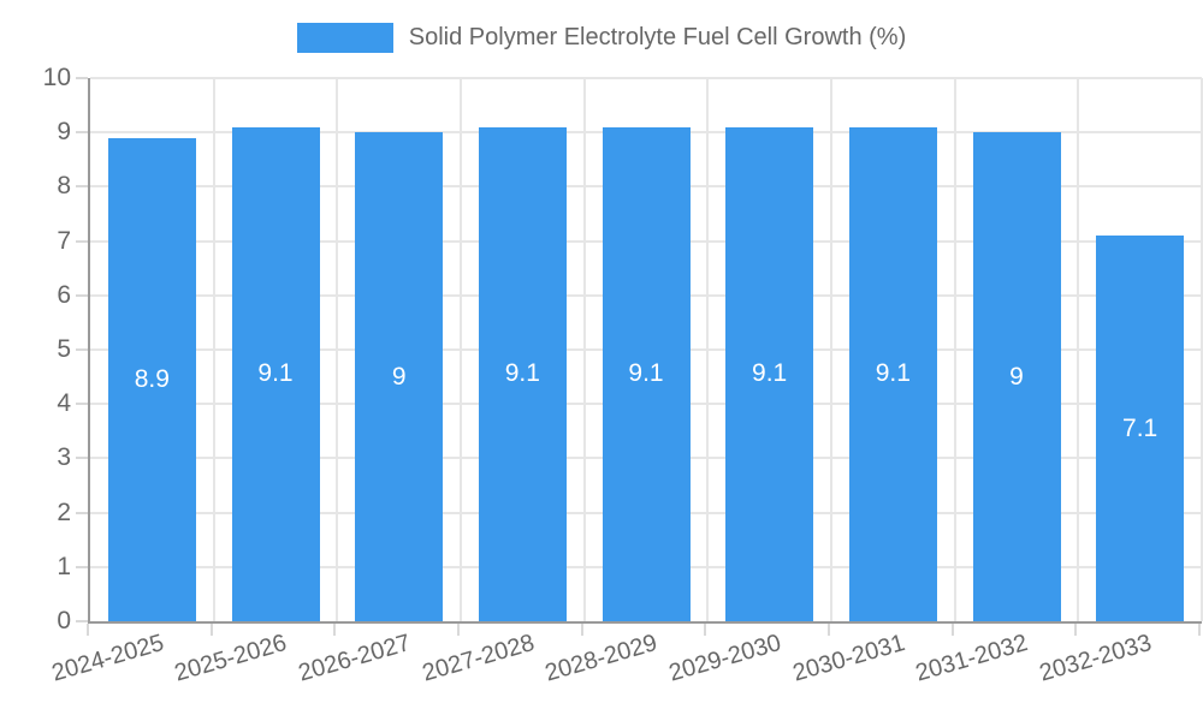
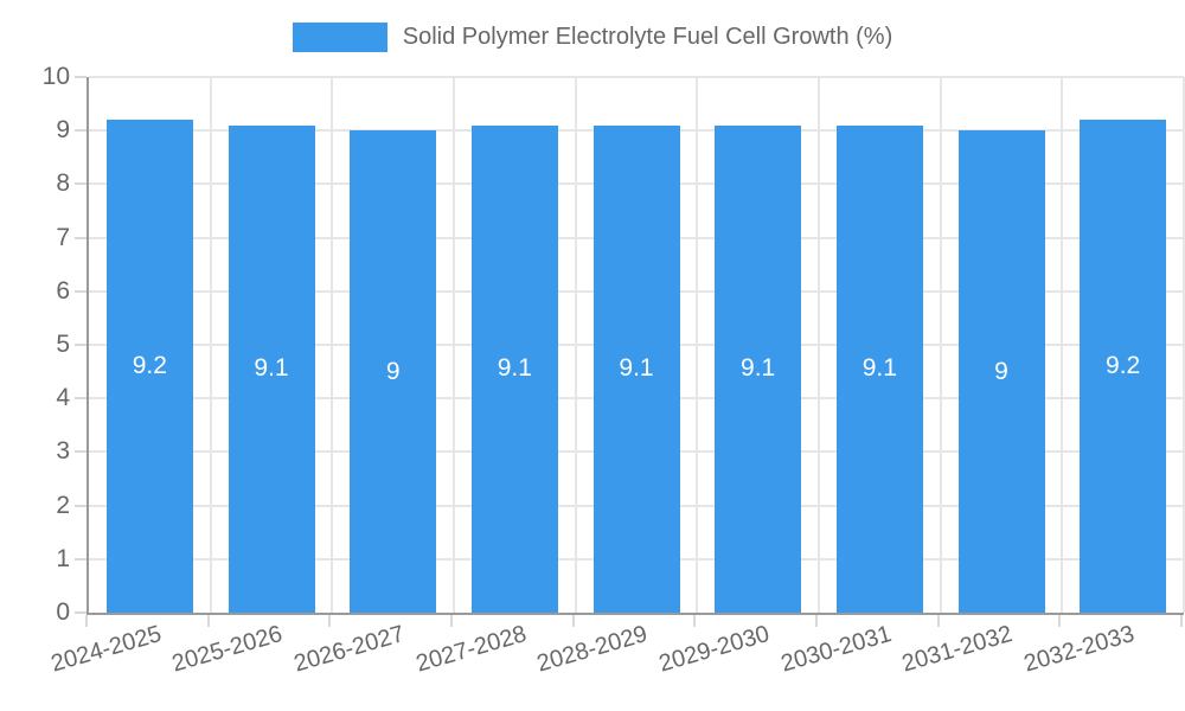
2024-2025: 8.9 -> 9.2
2032-2033: 7.1 -> 9.2
